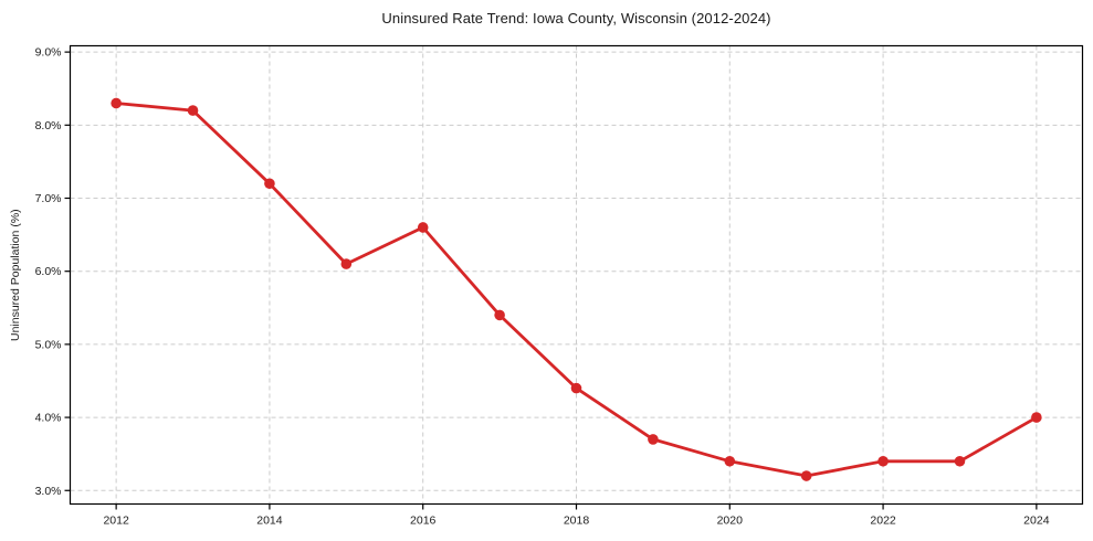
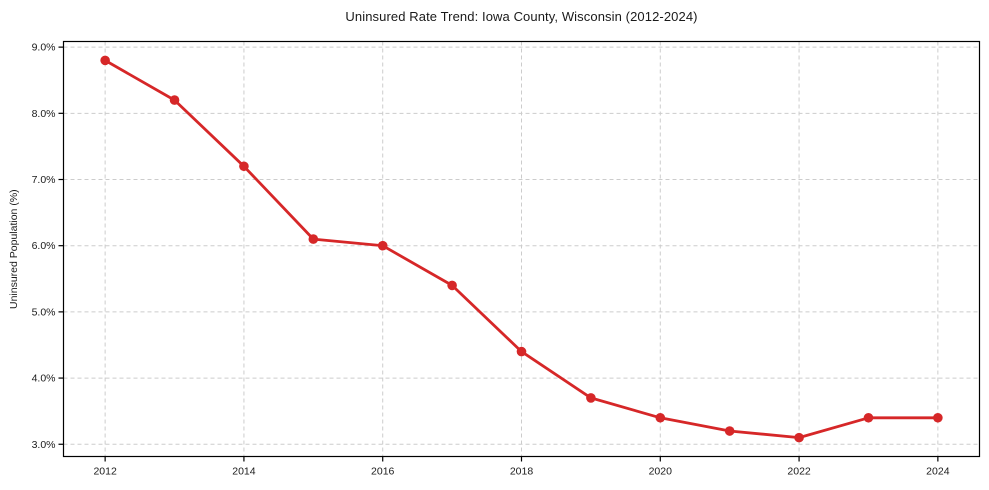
2012: 8.3% -> 8.8%
2016: 6.6% -> 6.0%
2022: 3.4% -> 3.1%
2024: 4.0% -> 3.4%
